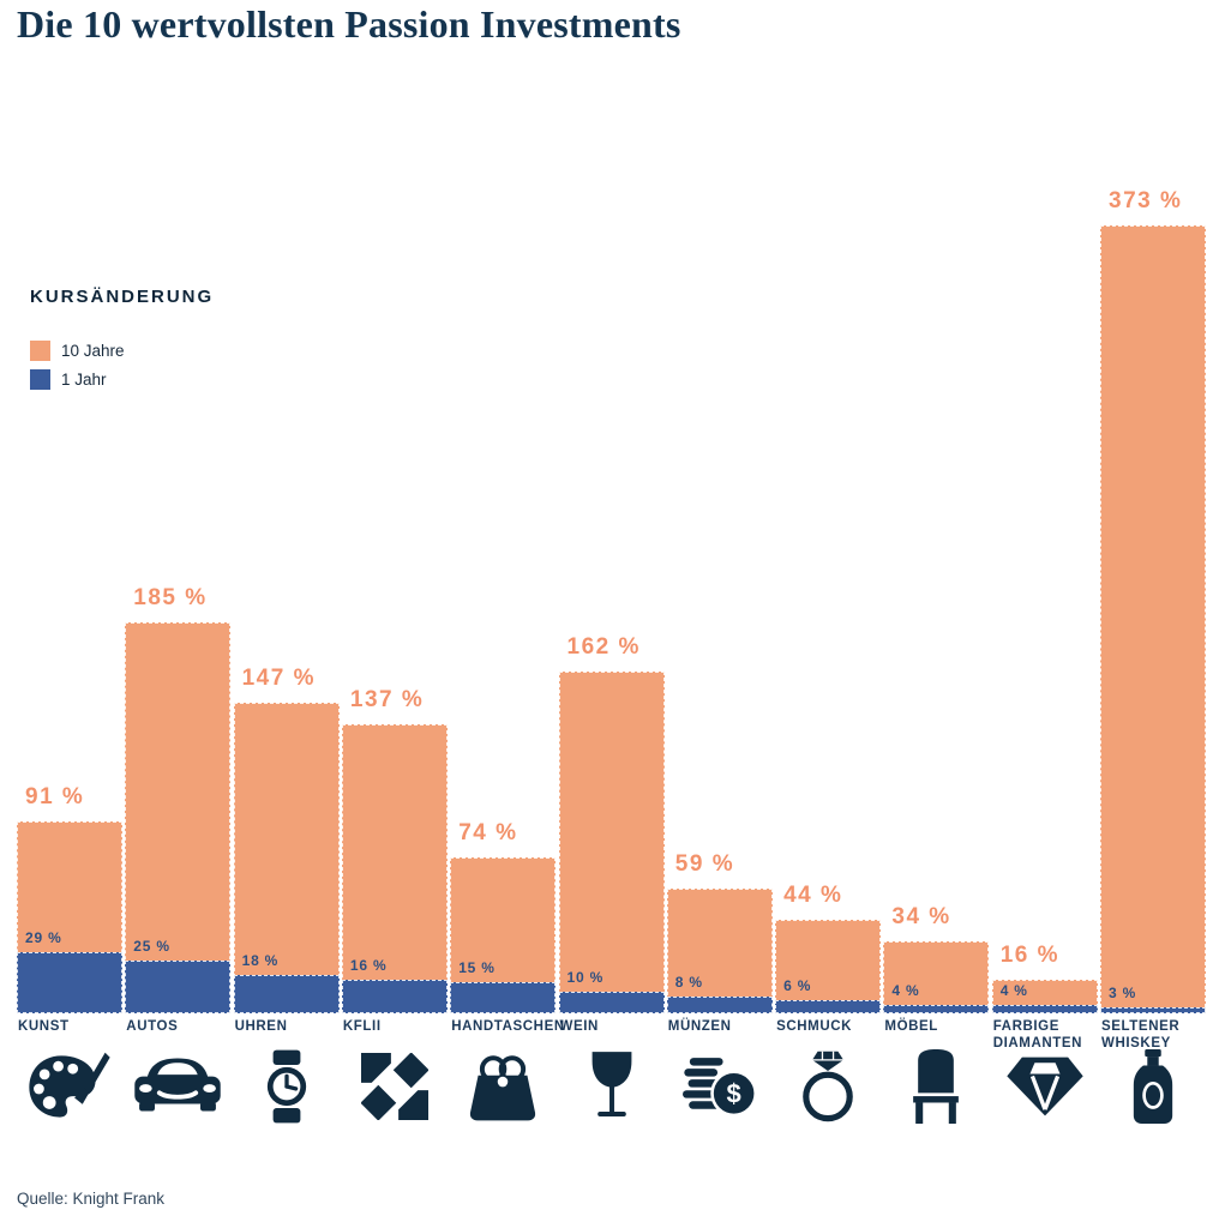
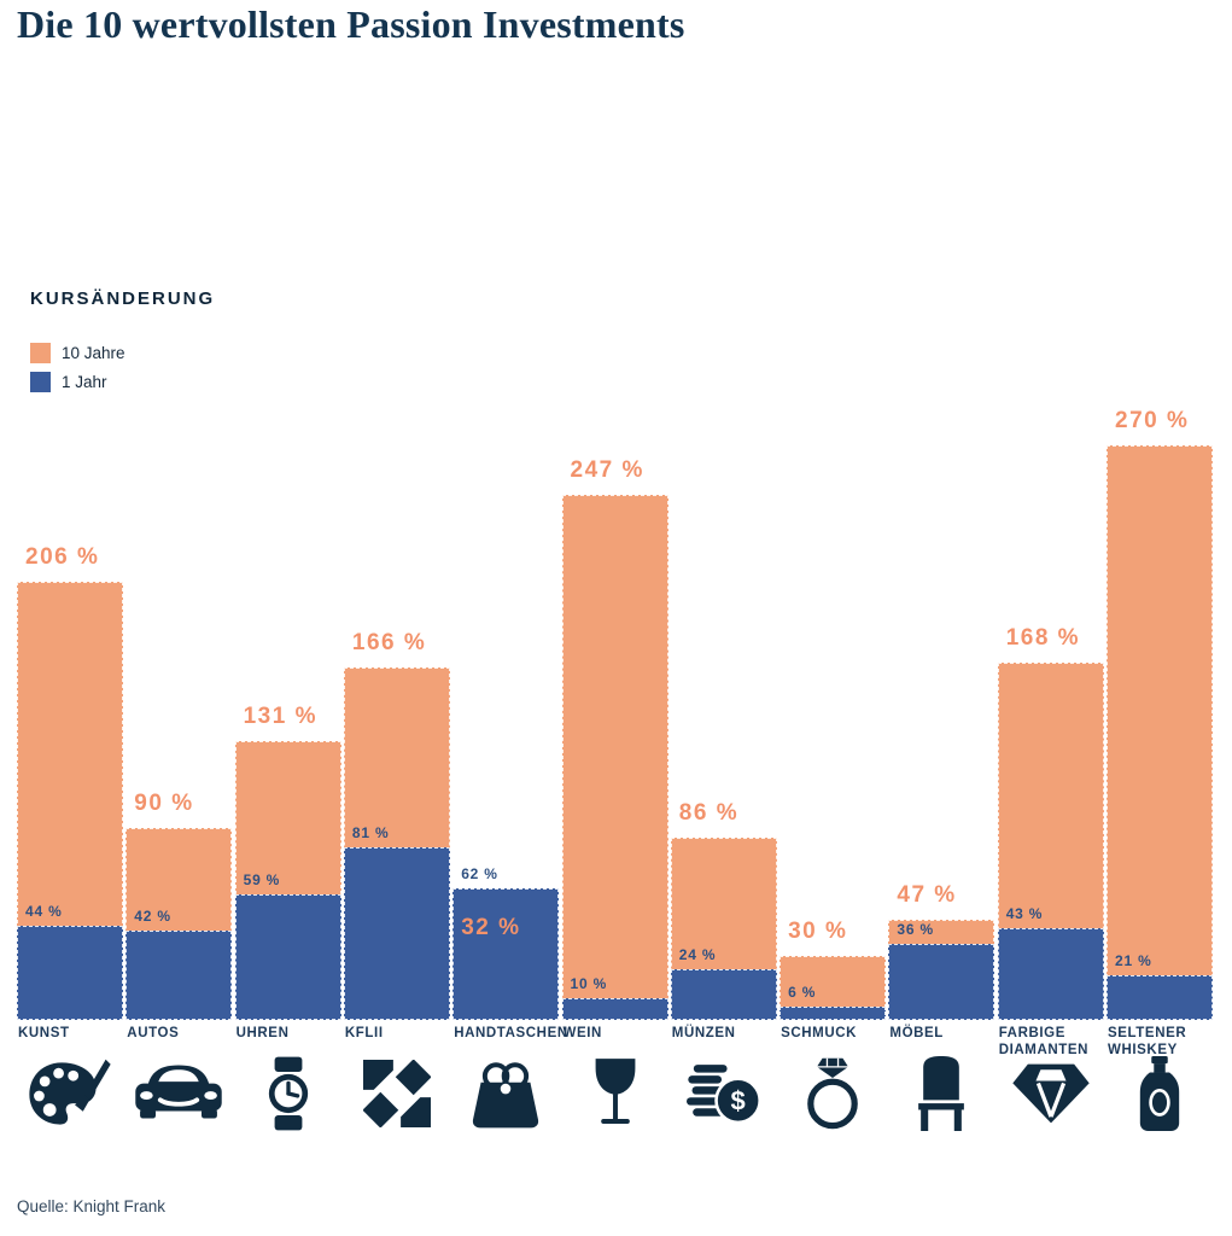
10 Jahre/KUNST: 91 -> 206
1 Jahr/KUNST: 29 -> 44
10 Jahre/AUTOS: 185 -> 90
1 Jahr/AUTOS: 25 -> 42
10 Jahre/UHREN: 147 -> 131
1 Jahr/UHREN: 18 -> 59
10 Jahre/KFLII: 137 -> 166
1 Jahr/KFLII: 16 -> 81
10 Jahre/HANDTASCHEN: 74 -> 32
1 Jahr/HANDTASCHEN: 15 -> 62
10 Jahre/WEIN: 162 -> 247
10 Jahre/MÜNZEN: 59 -> 86
1 Jahr/MÜNZEN: 8 -> 24
10 Jahre/SCHMUCK: 44 -> 30
10 Jahre/MÖBEL: 34 -> 47
1 Jahr/MÖBEL: 4 -> 36
10 Jahre/FARBIGE DIAMANTEN: 16 -> 168
1 Jahr/FARBIGE DIAMANTEN: 4 -> 43
10 Jahre/SELTENER WHISKEY: 373 -> 270
1 Jahr/SELTENER WHISKEY: 3 -> 21
